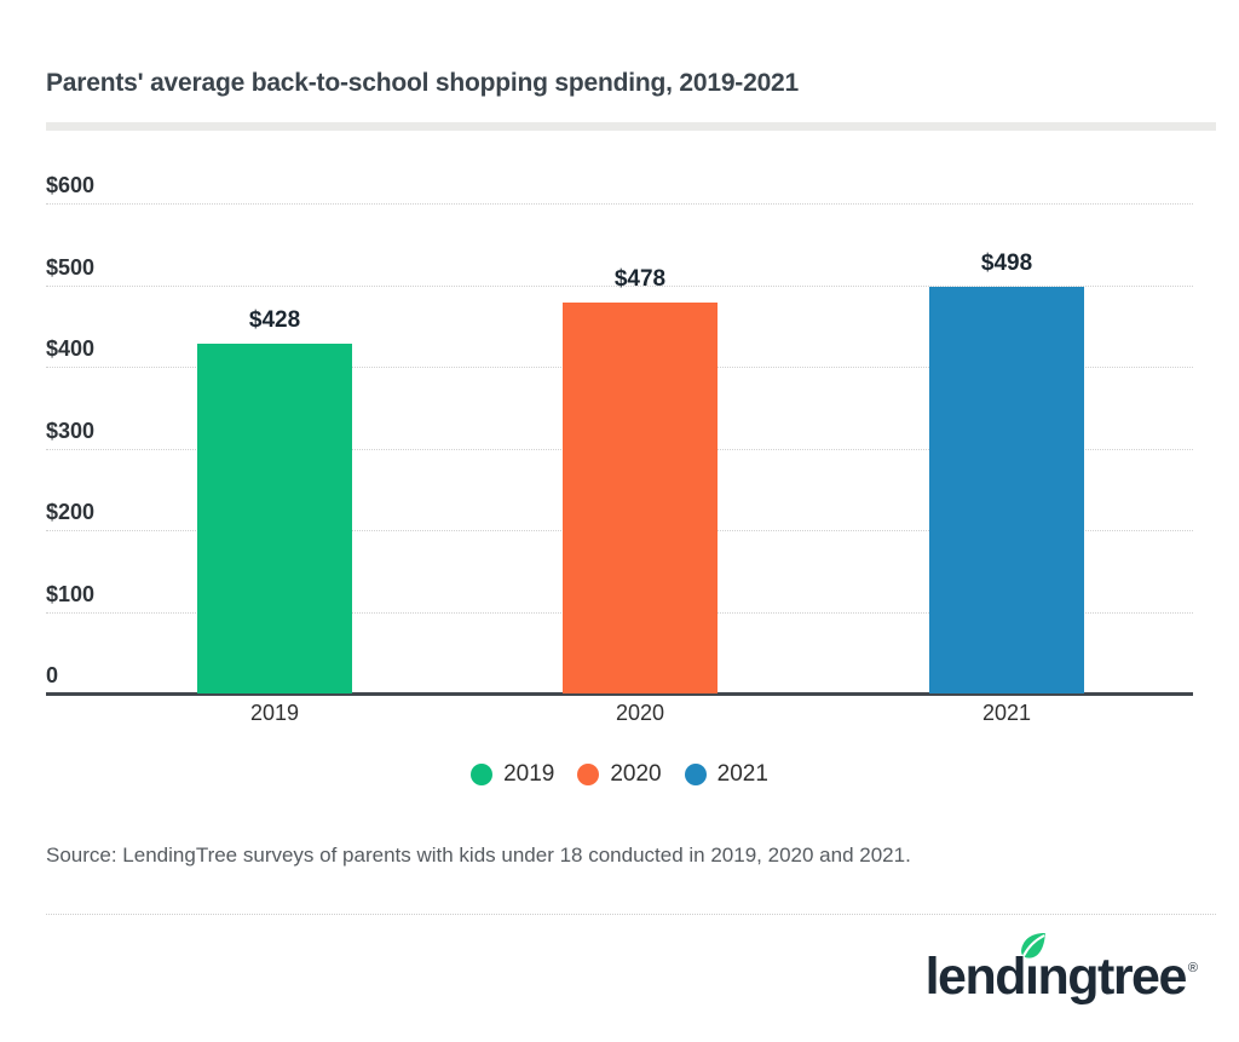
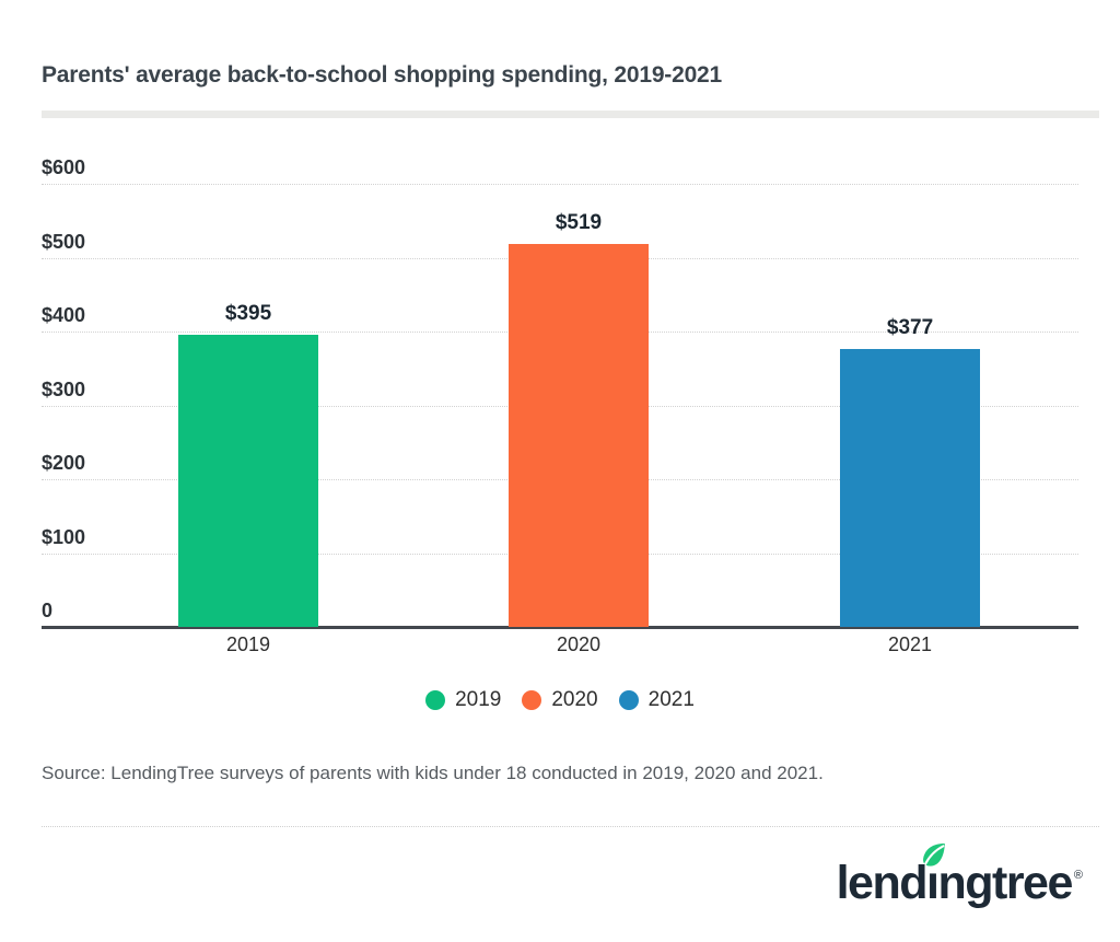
2019: $428 -> $395
2020: $478 -> $519
2021: $498 -> $377
